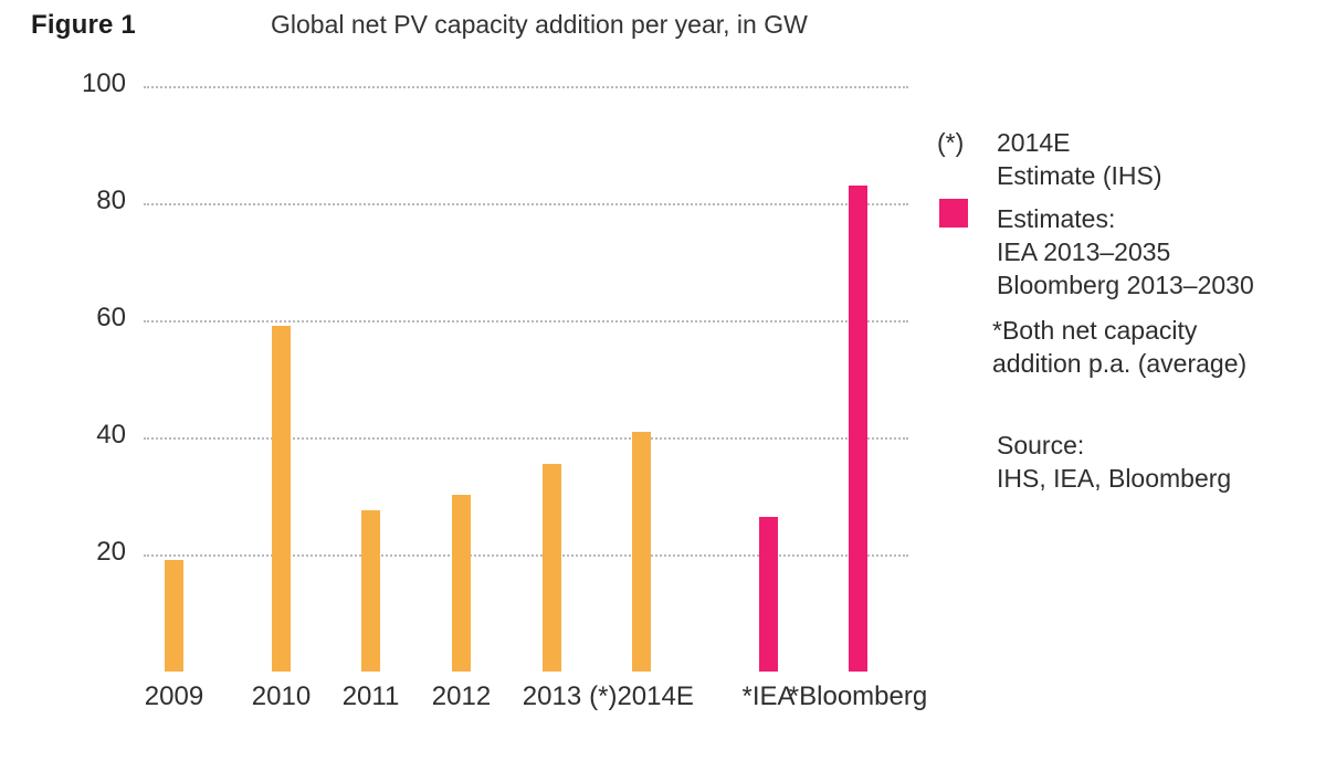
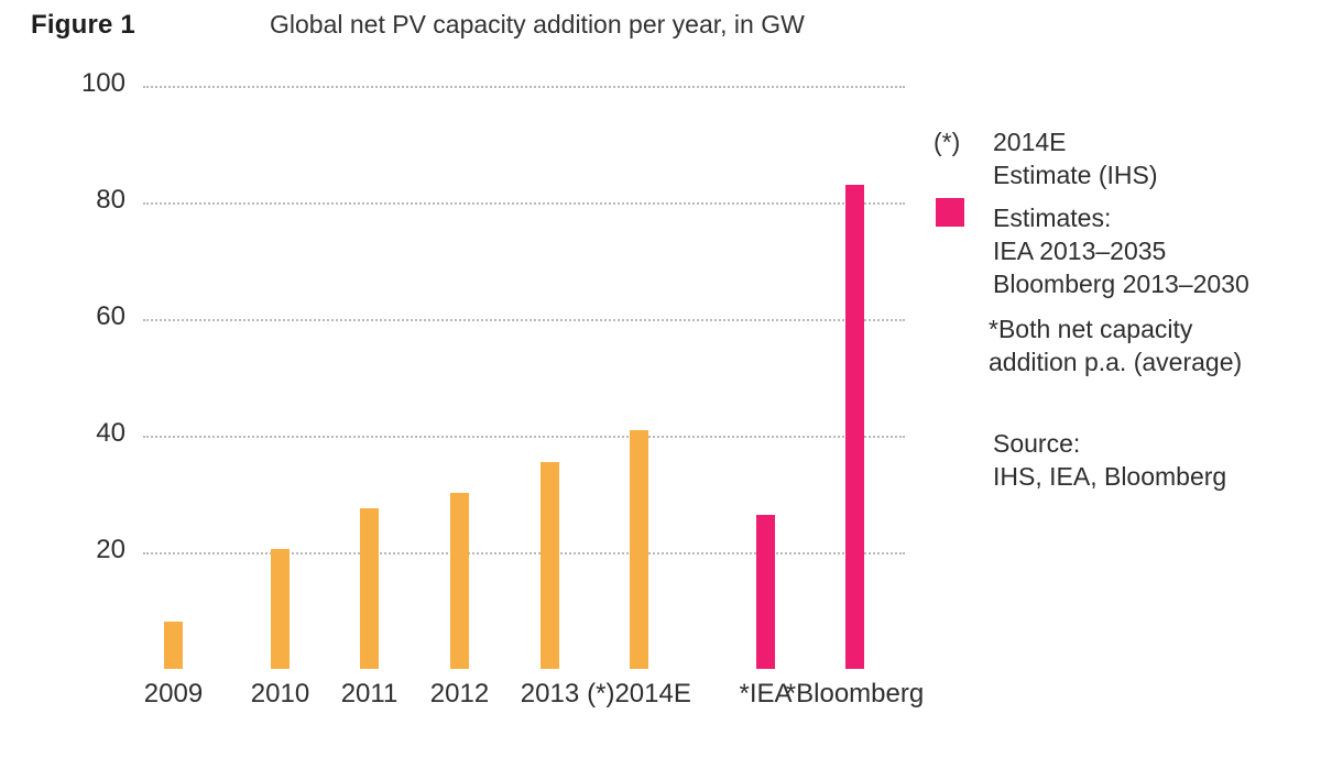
2009: 19 -> 8
2010: 59 -> 21
